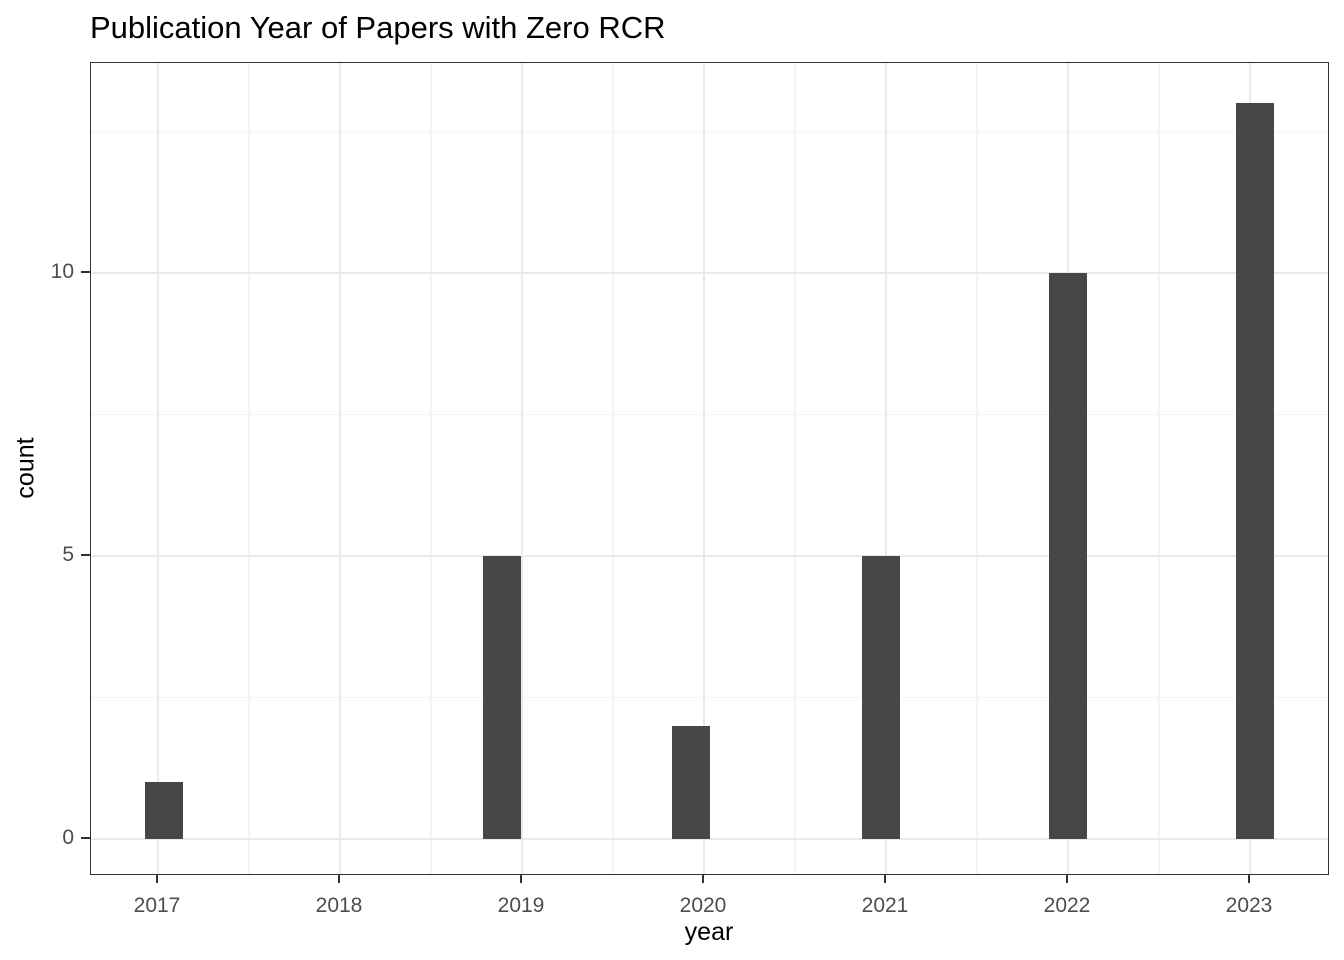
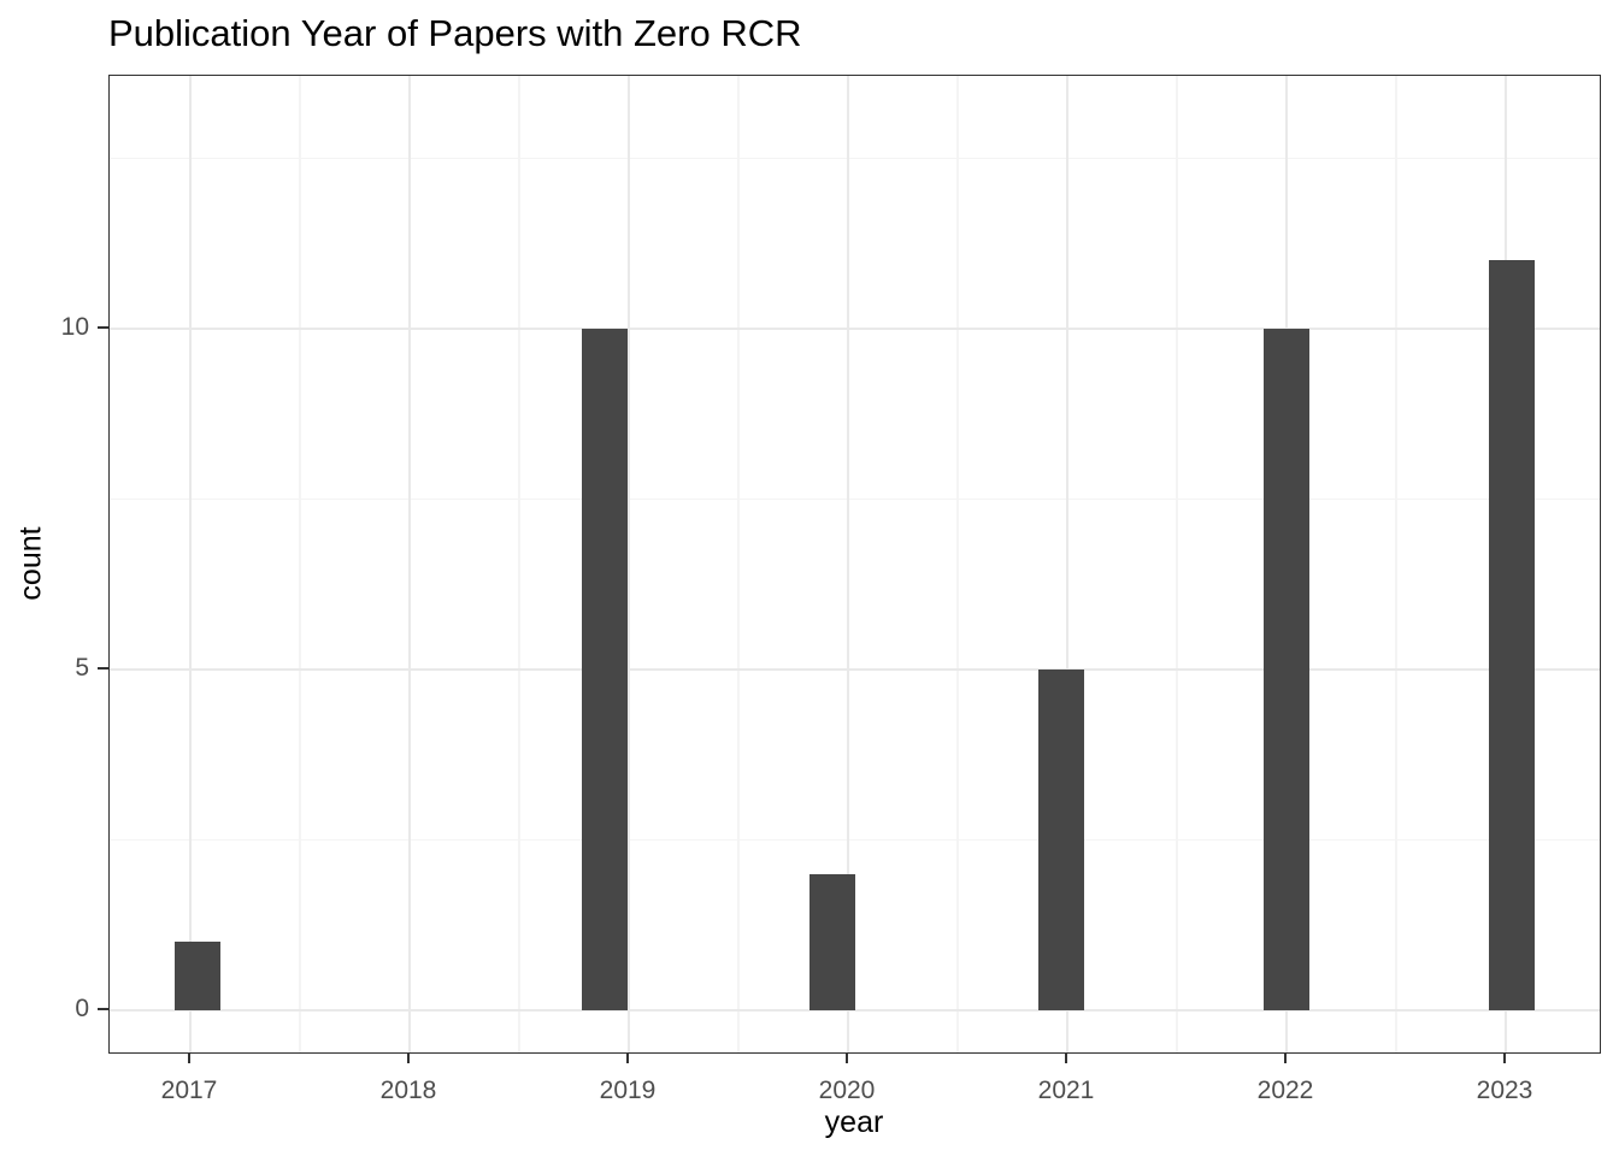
2019: 5 -> 10
2023: 13 -> 11
